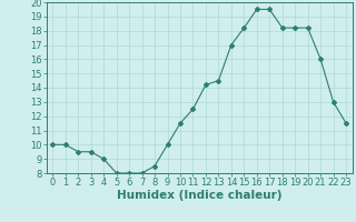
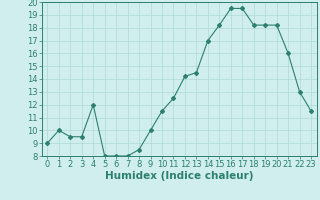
0: 10.0 -> 9.0
4: 9.0 -> 12.0
